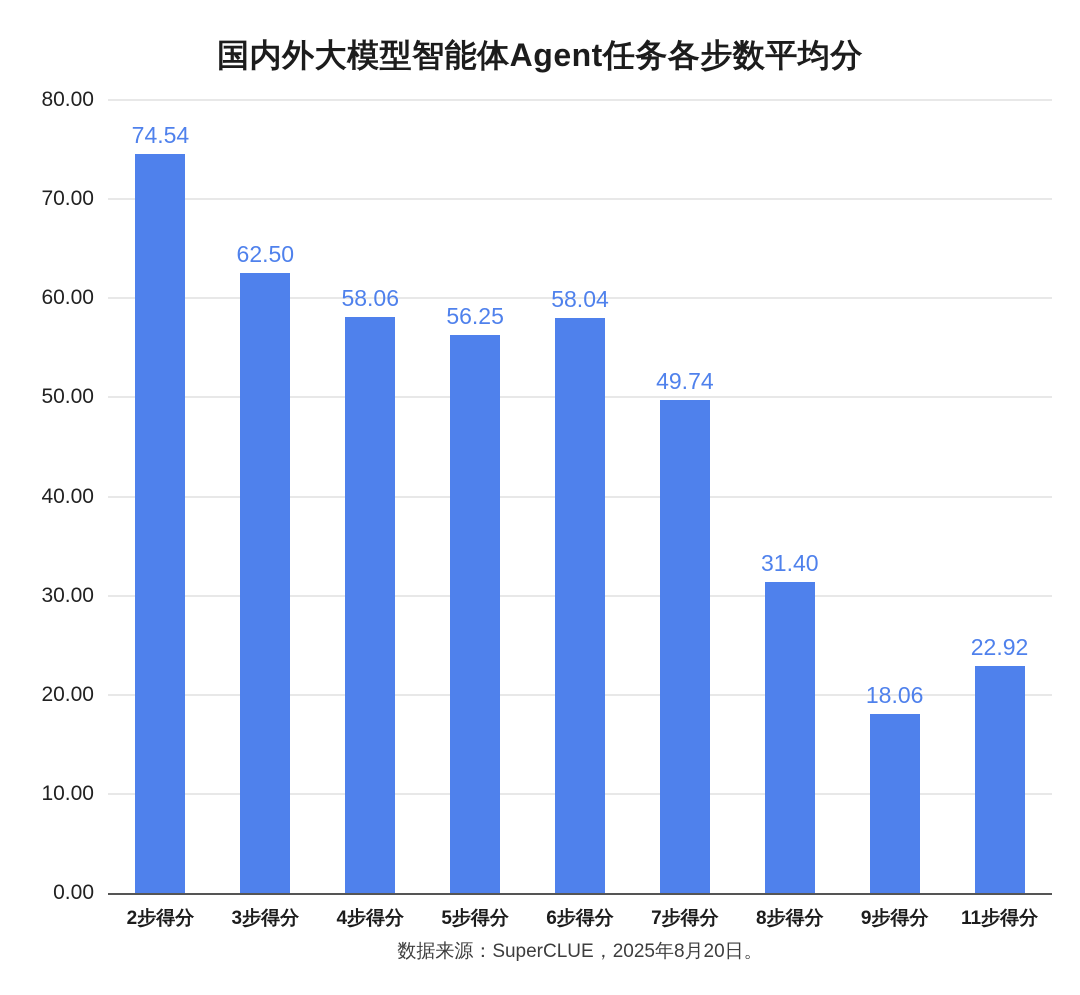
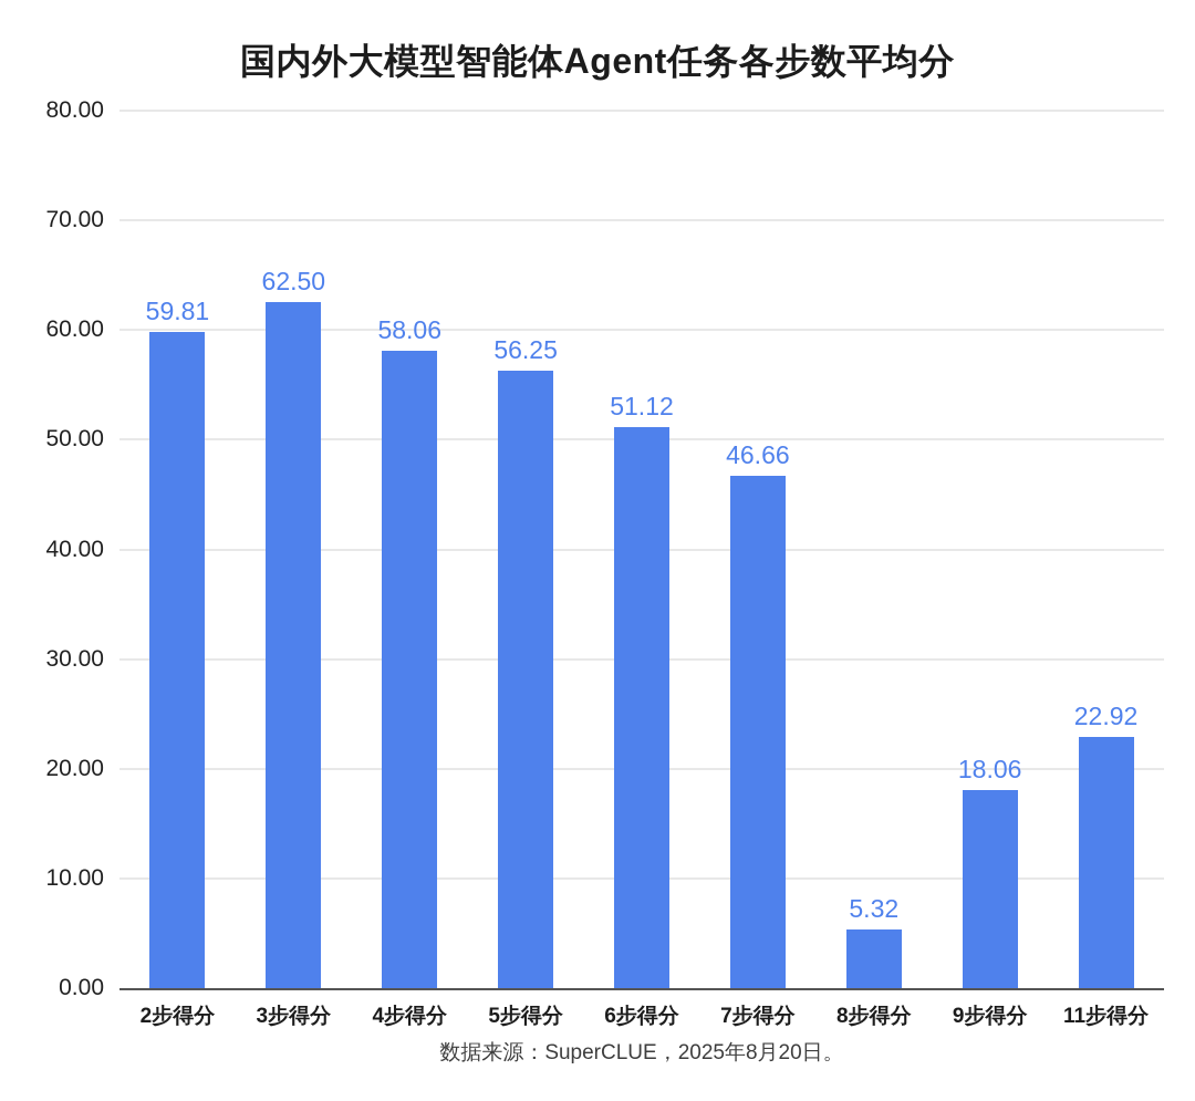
2步得分: 74.54 -> 59.81
6步得分: 58.04 -> 51.12
7步得分: 49.74 -> 46.66
8步得分: 31.40 -> 5.32
